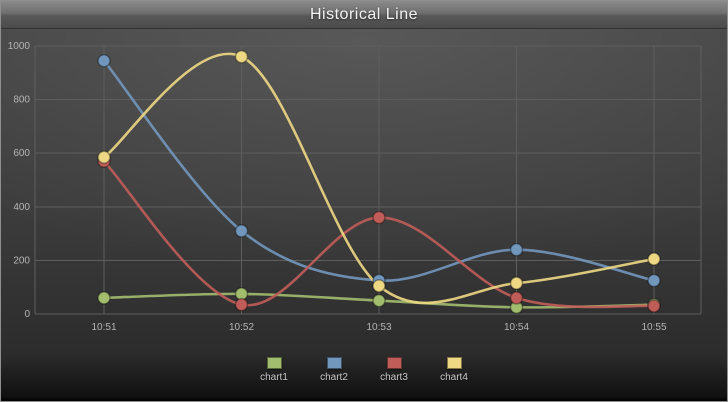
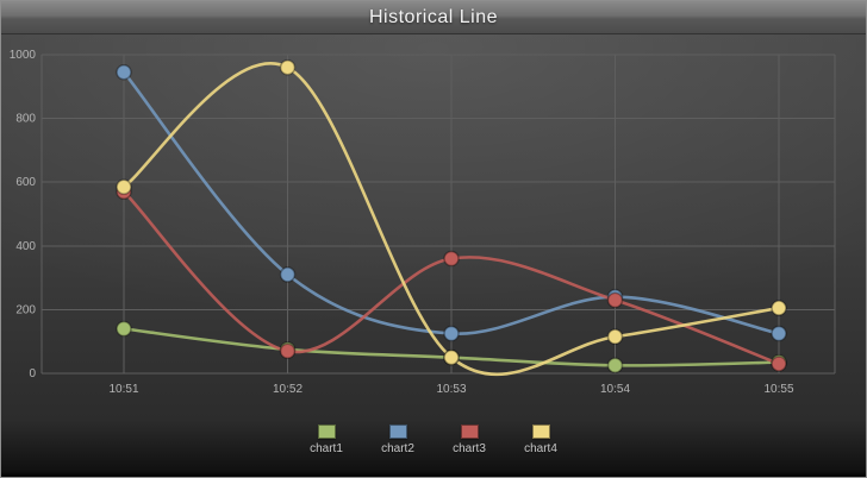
chart1/10:51: 60 -> 140
chart3/10:52: 40 -> 70
chart4/10:53: 100 -> 50
chart3/10:54: 60 -> 230
